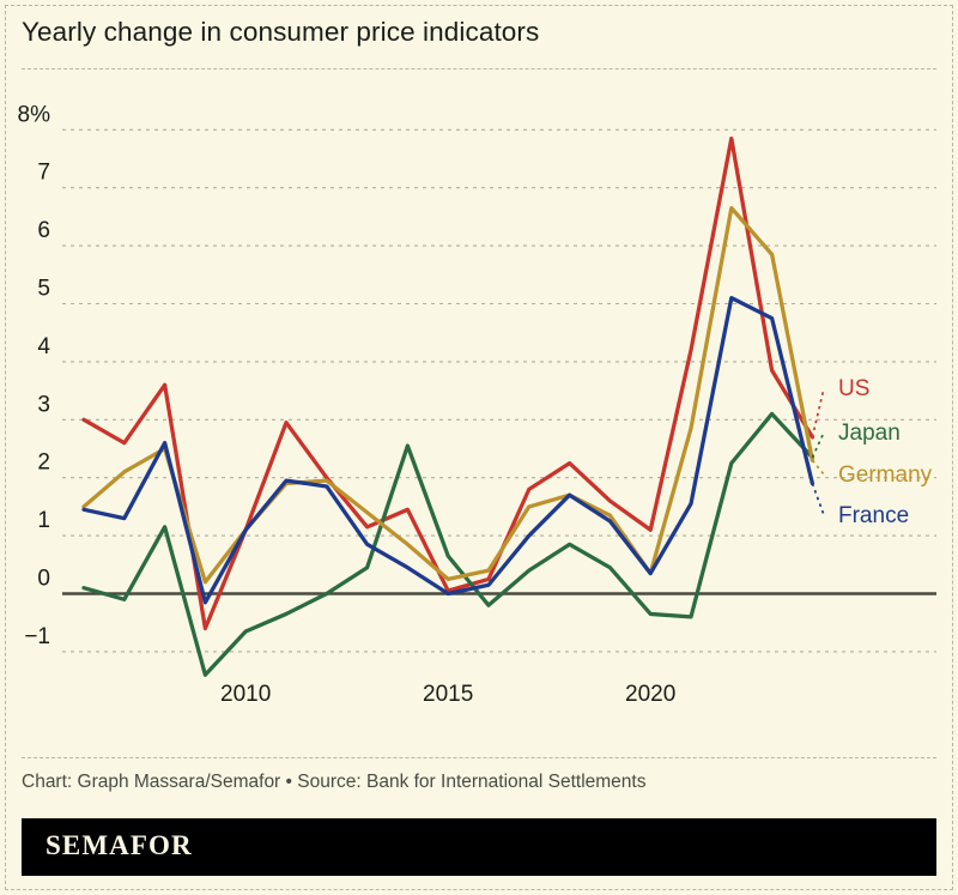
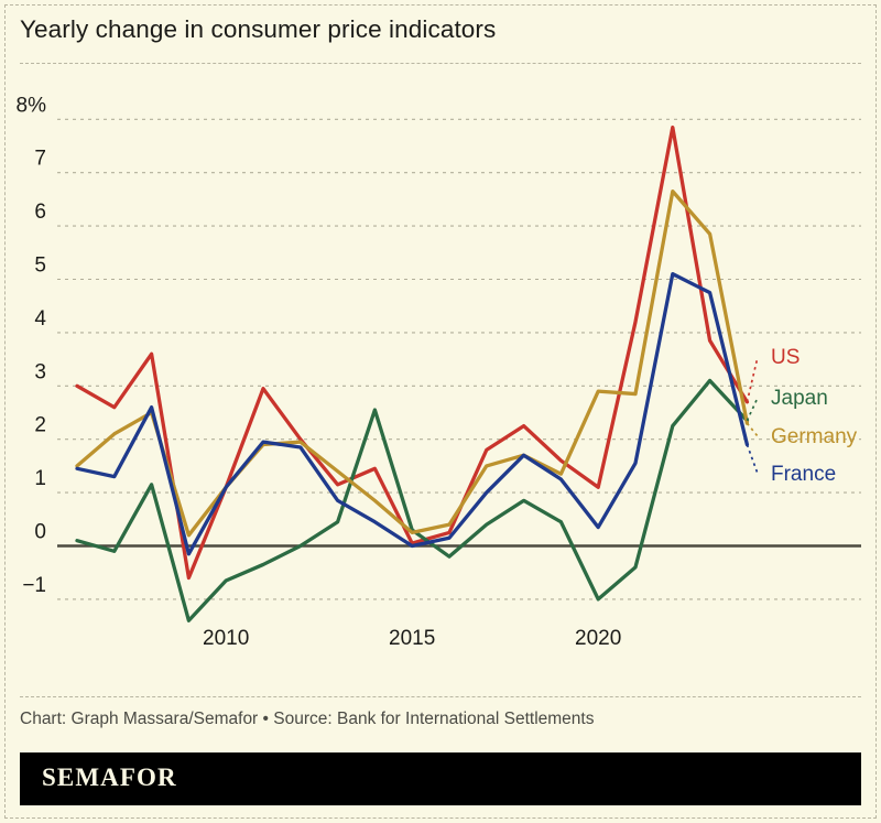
Japan/2015: 0.7% -> 0.3%
Japan/2020: -0.3% -> -1.0%
Germany/2020: 0.3% -> 2.9%
